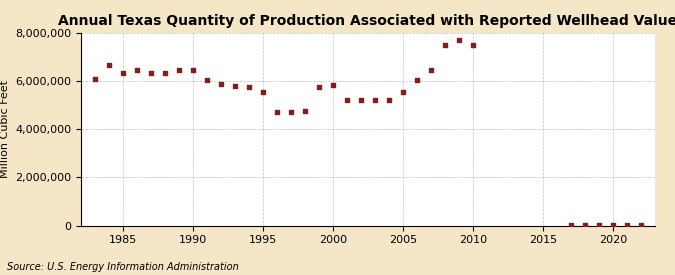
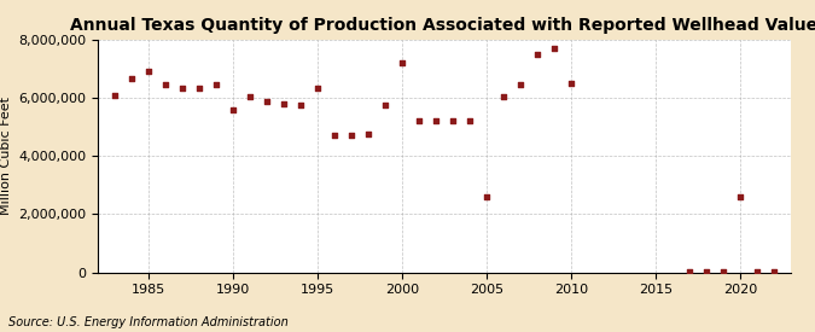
1985: 6,350,000 -> 6,900,000
1990: 6,450,000 -> 5,600,000
1995: 5,550,000 -> 6,350,000
2000: 5,850,000 -> 7,200,000
2005: 5,550,000 -> 2,600,000
2010: 7,500,000 -> 6,500,000
2020: 20,000 -> 2,600,000
